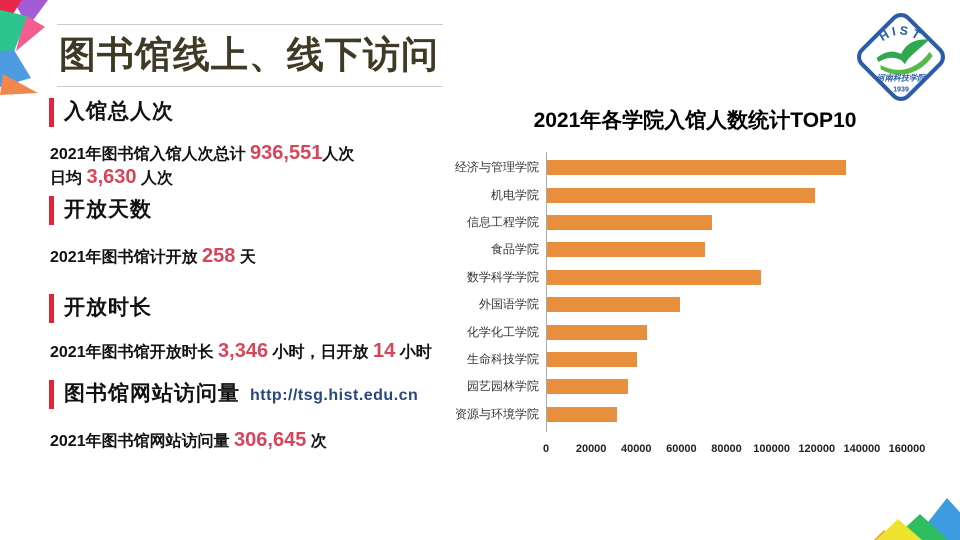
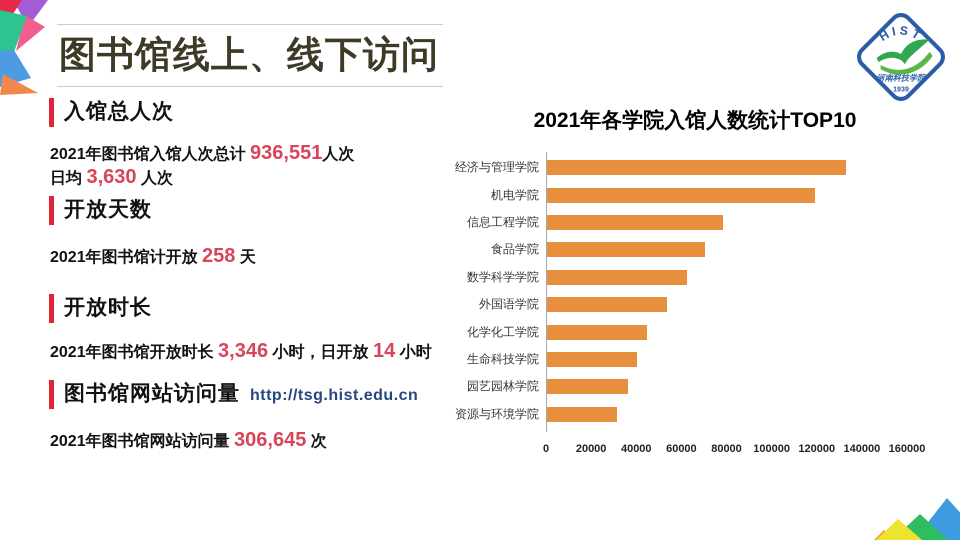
信息工程学院: 73000 -> 78000
数学科学学院: 95000 -> 62000
外国语学院: 59000 -> 53000
